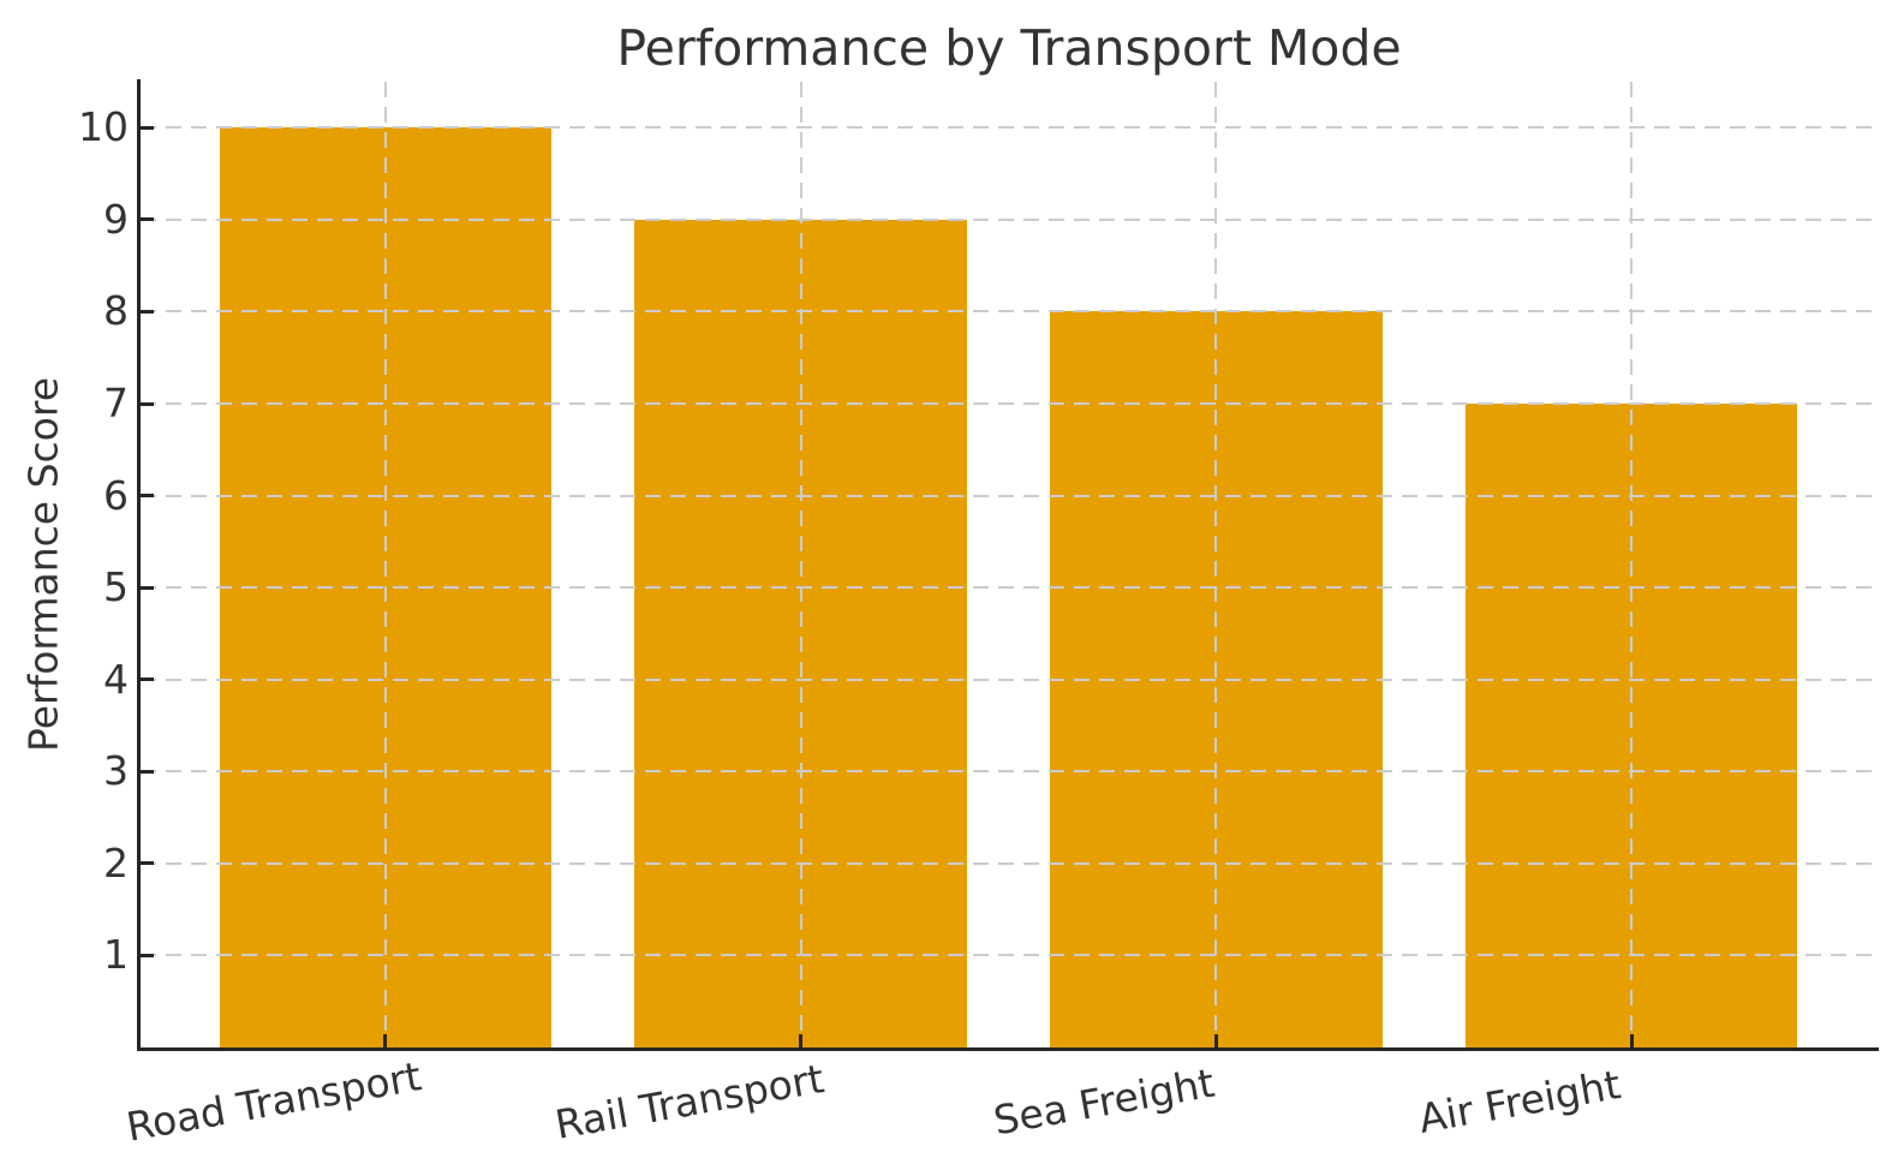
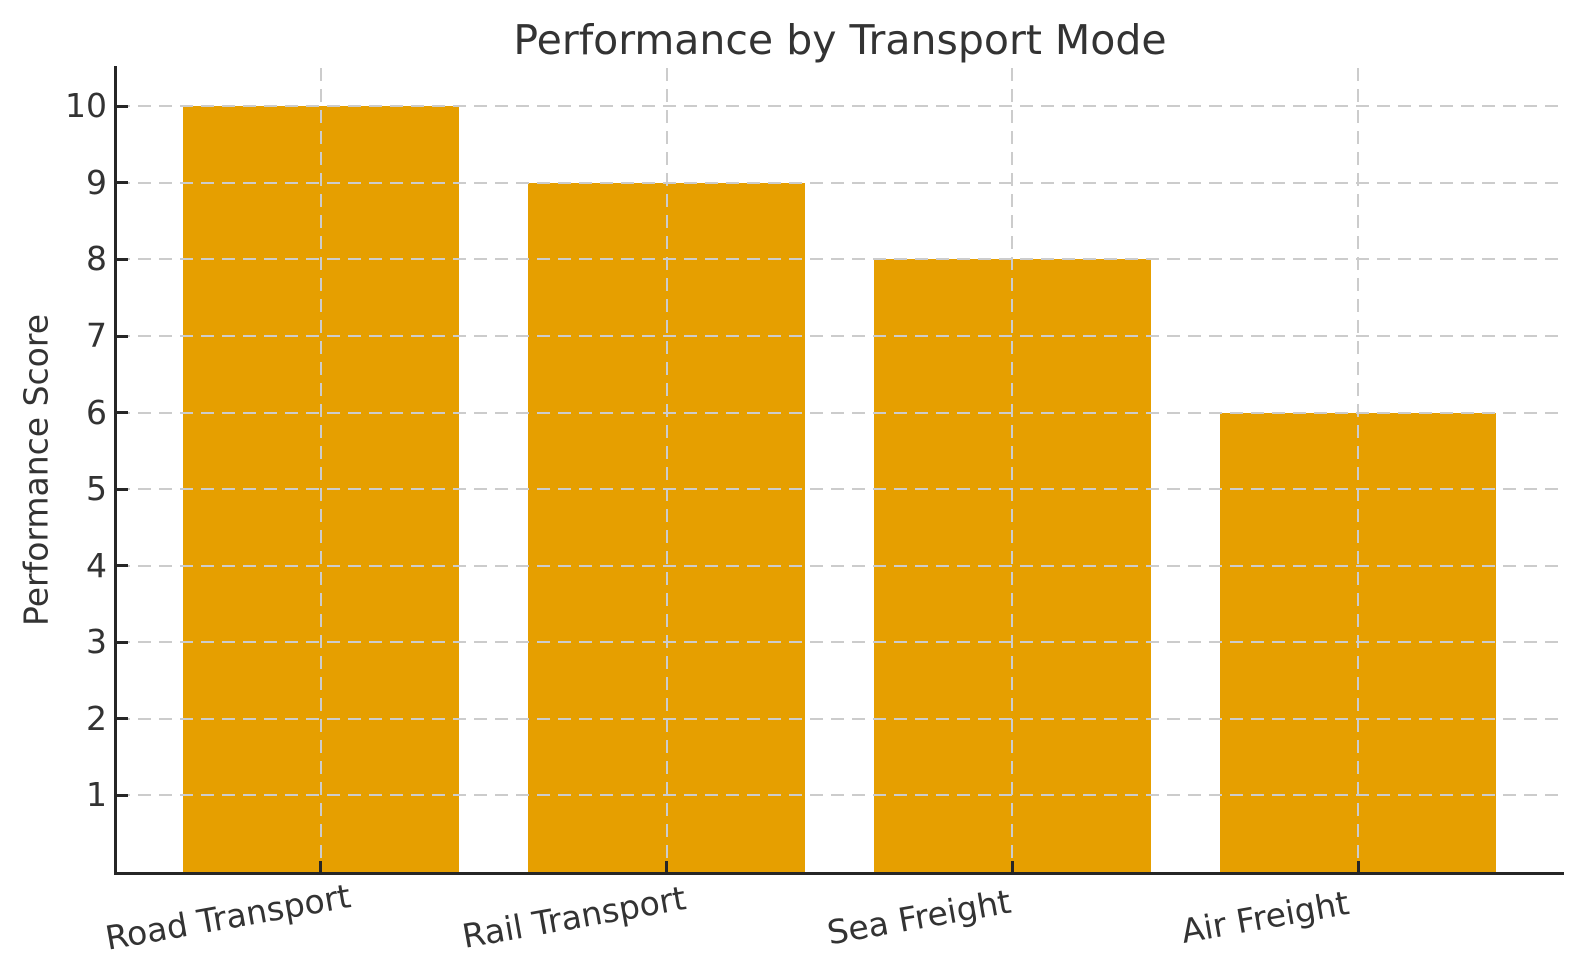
Air Freight: 7 -> 6
